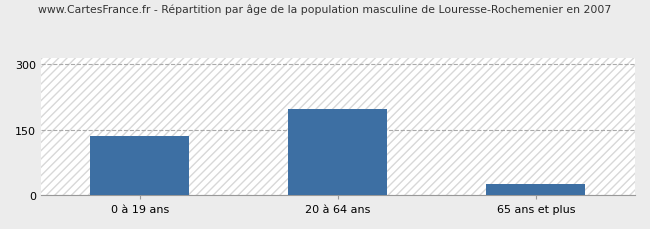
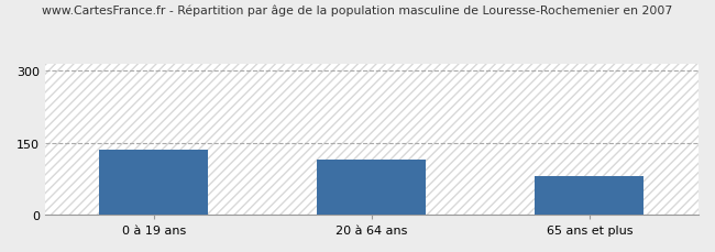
20 à 64 ans: 197 -> 115
65 ans et plus: 25 -> 80
